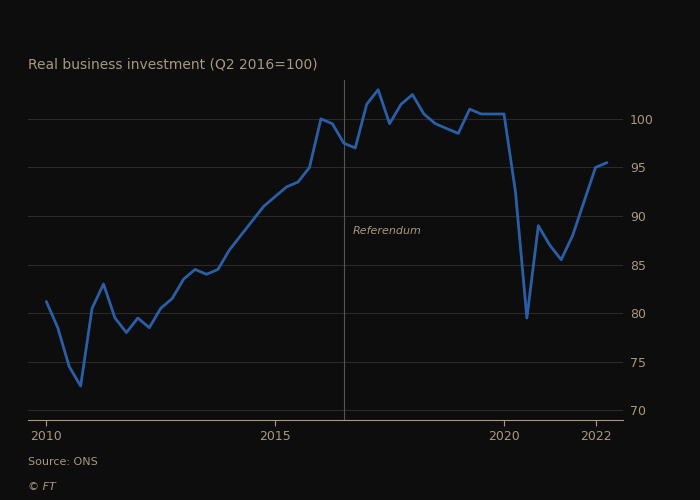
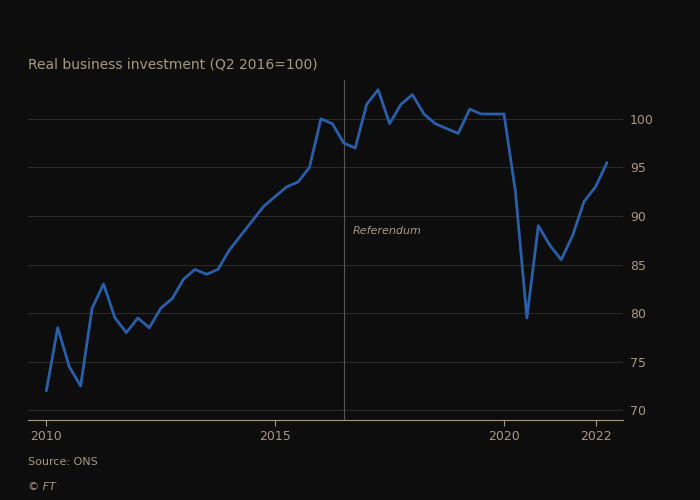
2010: 81.2 -> 72.0
2022: 95.0 -> 93.0
